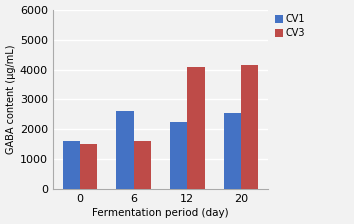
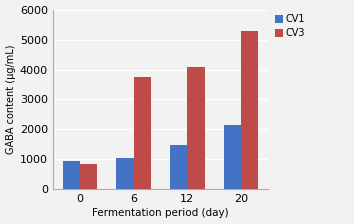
CV1/0: 1600 -> 950
CV3/0: 1500 -> 850
CV1/6: 2600 -> 1050
CV3/6: 1600 -> 3750
CV1/12: 2250 -> 1480
CV1/20: 2550 -> 2150
CV3/20: 4150 -> 5300
